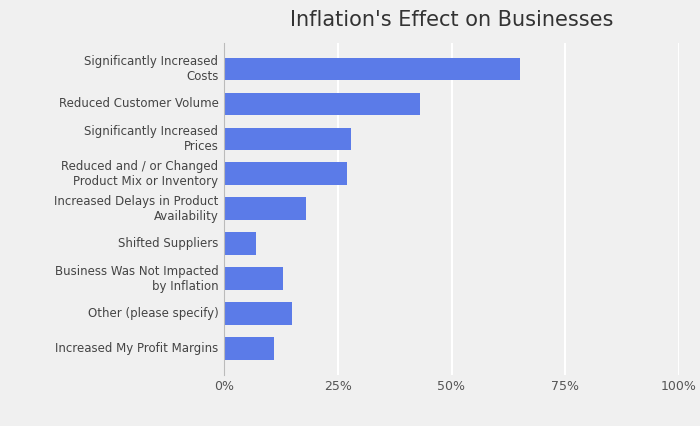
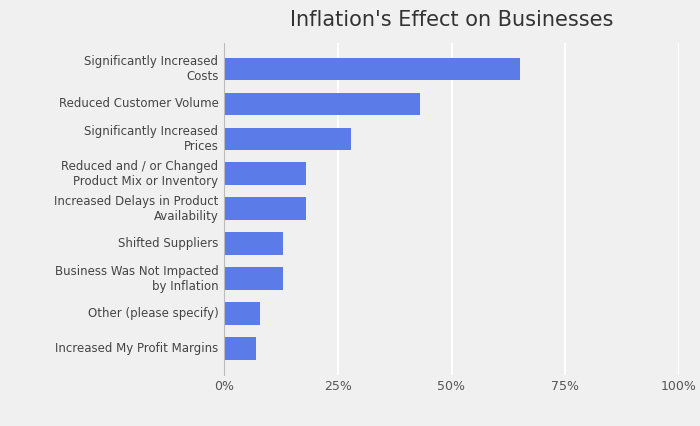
Reduced and / or Changed Product Mix or Inventory: 27% -> 18%
Shifted Suppliers: 7% -> 13%
Other (please specify): 15% -> 8%
Increased My Profit Margins: 11% -> 7%
